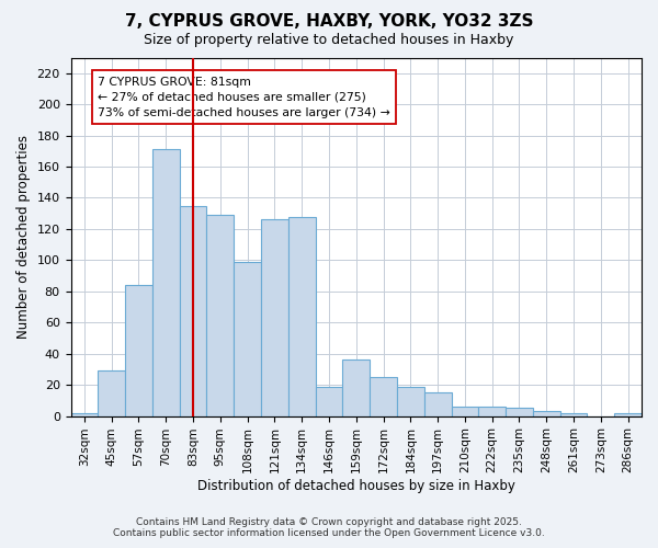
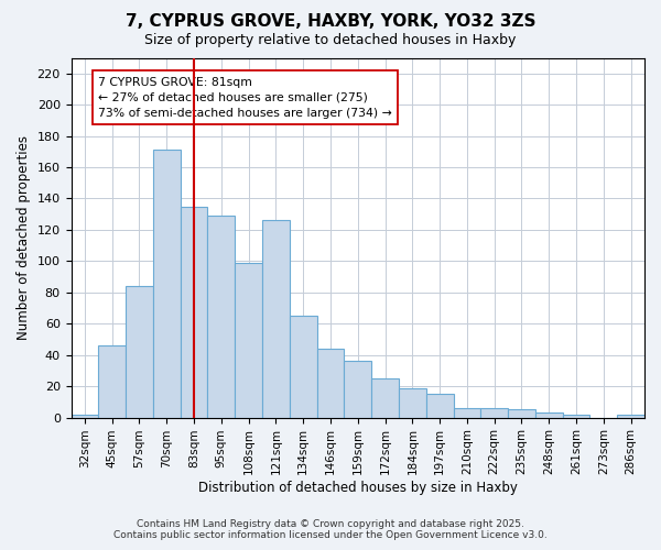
45sqm: 29 -> 46
134sqm: 128 -> 65
146sqm: 19 -> 44
